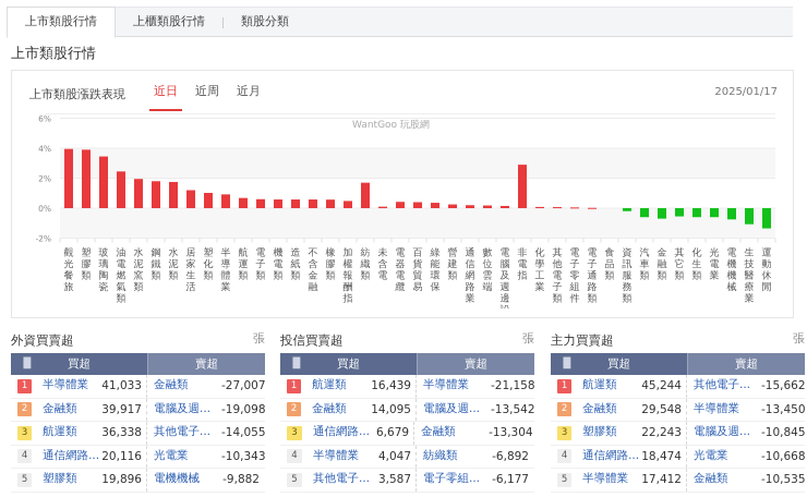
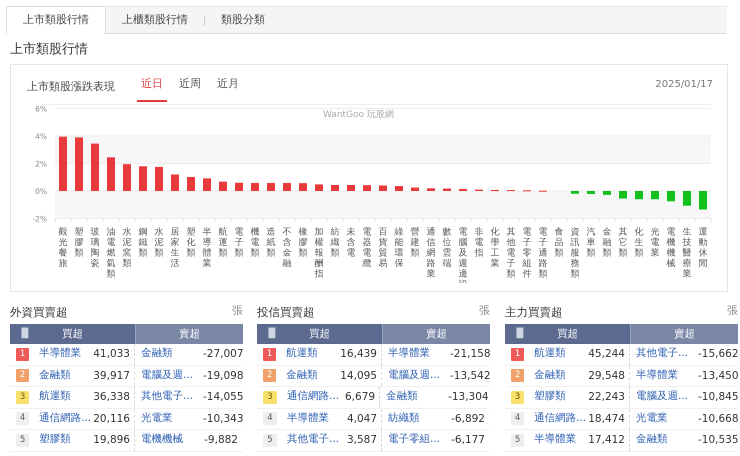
紡織類: 1.7% -> 0.4%
未含電: 0.1% -> 0.4%
非電指: 2.9% -> 0.1%
汽車類: -0.6% -> -0.2%
金融類: -0.7% -> -0.3%
